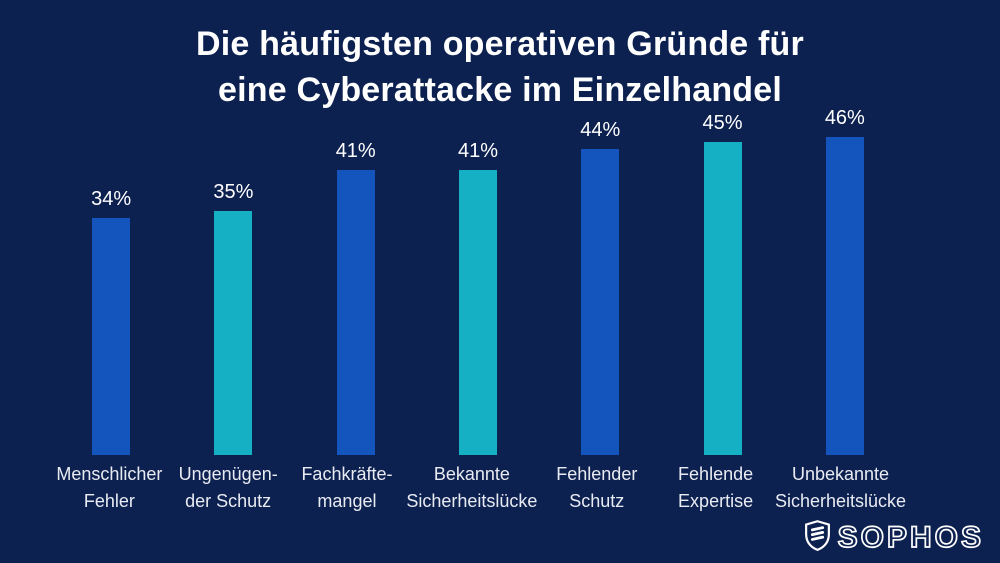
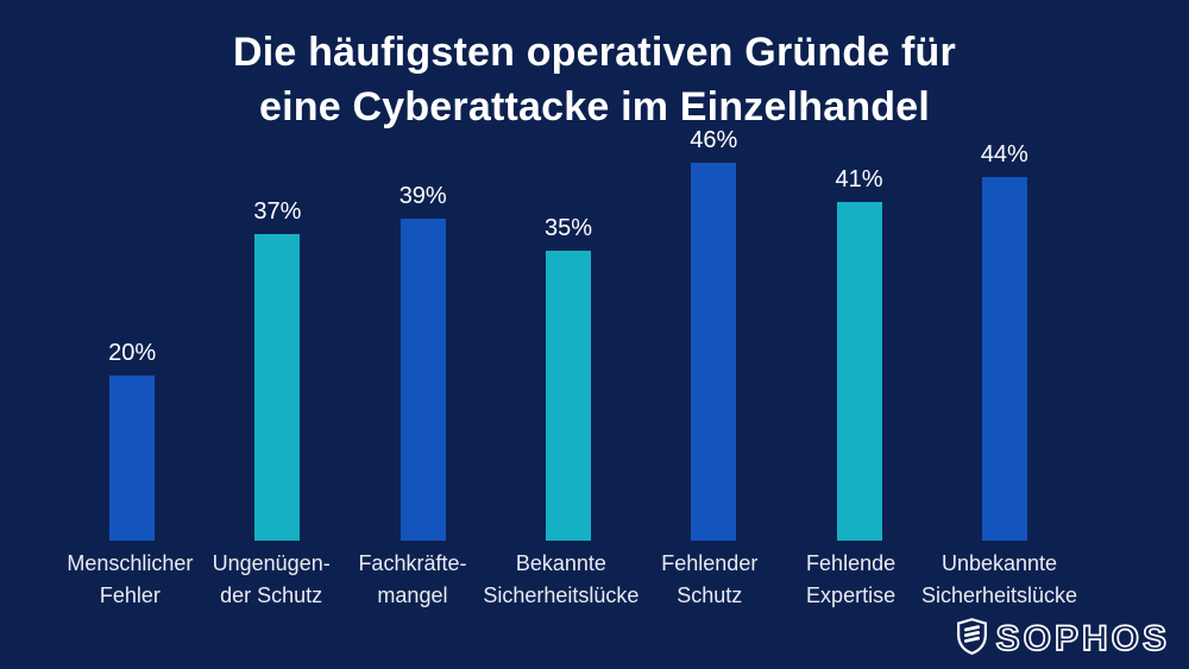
Menschlicher Fehler: 34% -> 20%
Ungenügen- der Schutz: 35% -> 37%
Fachkräfte- mangel: 41% -> 39%
Bekannte Sicherheitslücke: 41% -> 35%
Fehlender Schutz: 44% -> 46%
Fehlende Expertise: 45% -> 41%
Unbekannte Sicherheitslücke: 46% -> 44%
